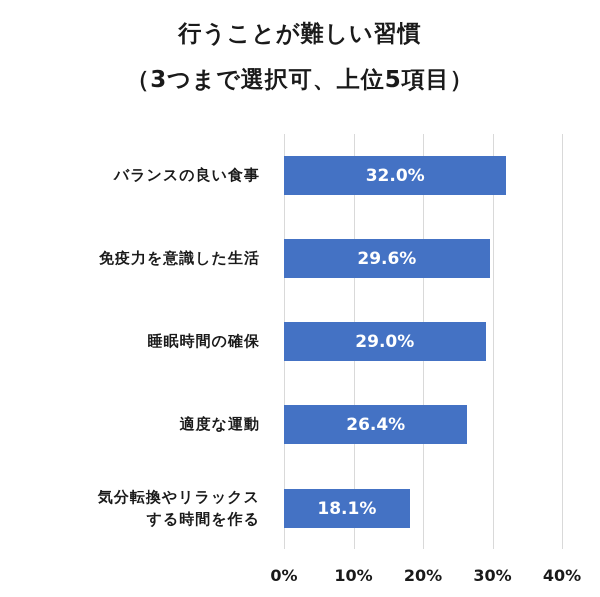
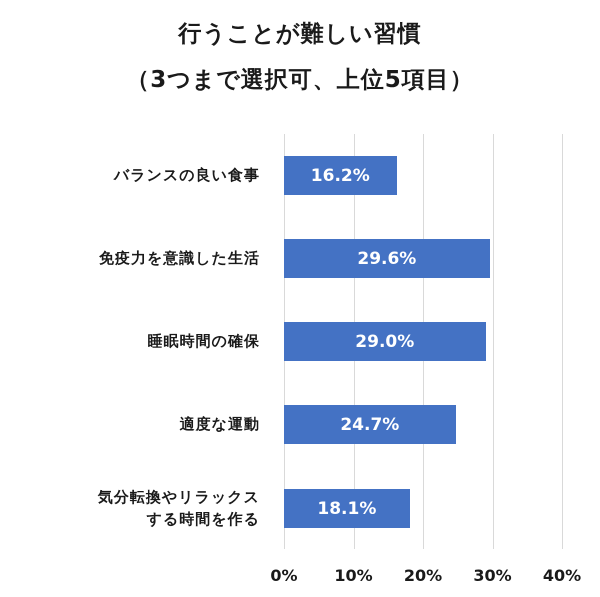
バランスの良い食事: 32.0% -> 16.2%
適度な運動: 26.4% -> 24.7%
